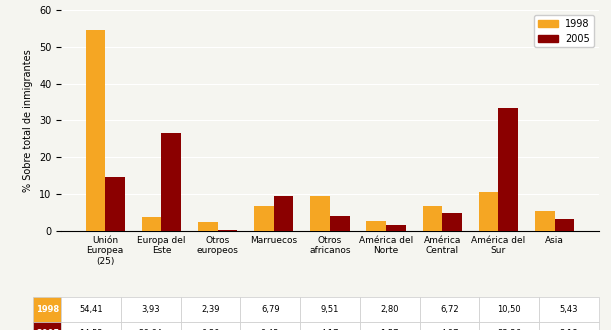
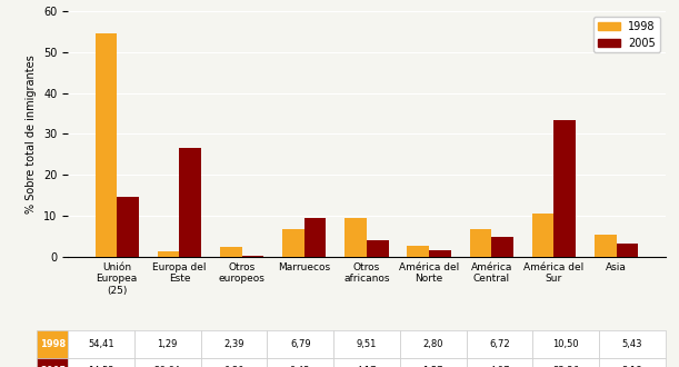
1998/Europa del Este: 3,93 -> 1,29
